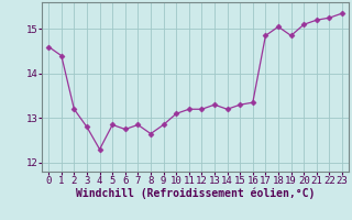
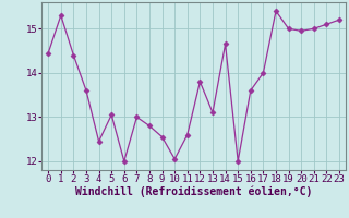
0: 14.60 -> 14.45
1: 14.40 -> 15.30
2: 13.20 -> 14.40
3: 12.80 -> 13.60
4: 12.30 -> 12.45
5: 12.85 -> 13.05
6: 12.75 -> 12.00
7: 12.85 -> 13.00
8: 12.65 -> 12.80
9: 12.85 -> 12.55
10: 13.10 -> 12.05
11: 13.20 -> 12.60
12: 13.20 -> 13.80
13: 13.30 -> 13.10
14: 13.20 -> 14.65
15: 13.30 -> 12.00
16: 13.35 -> 13.60
17: 14.85 -> 14.00
18: 15.05 -> 15.40
19: 14.85 -> 15.00
20: 15.10 -> 14.95
21: 15.20 -> 15.00
22: 15.25 -> 15.10
23: 15.35 -> 15.20
